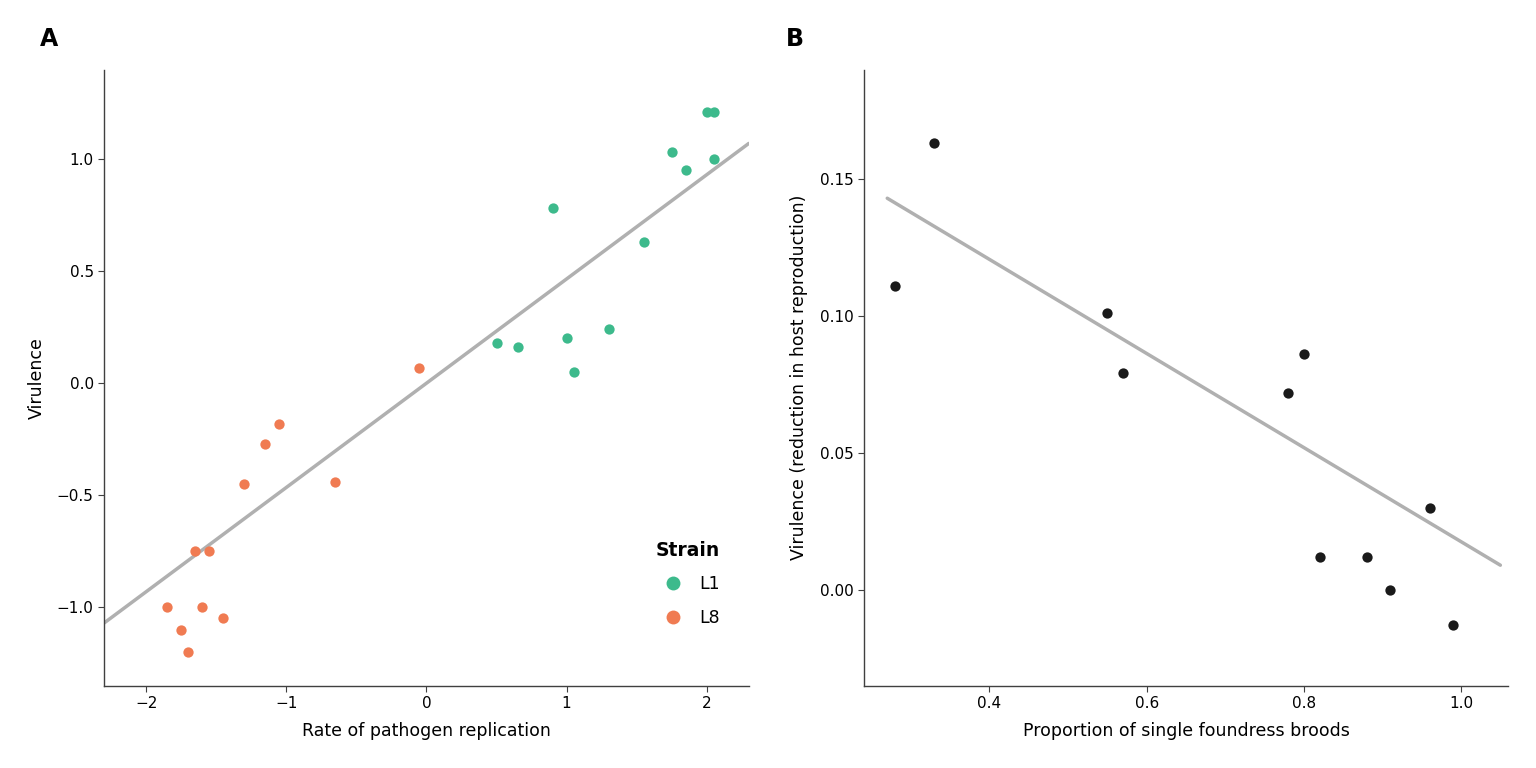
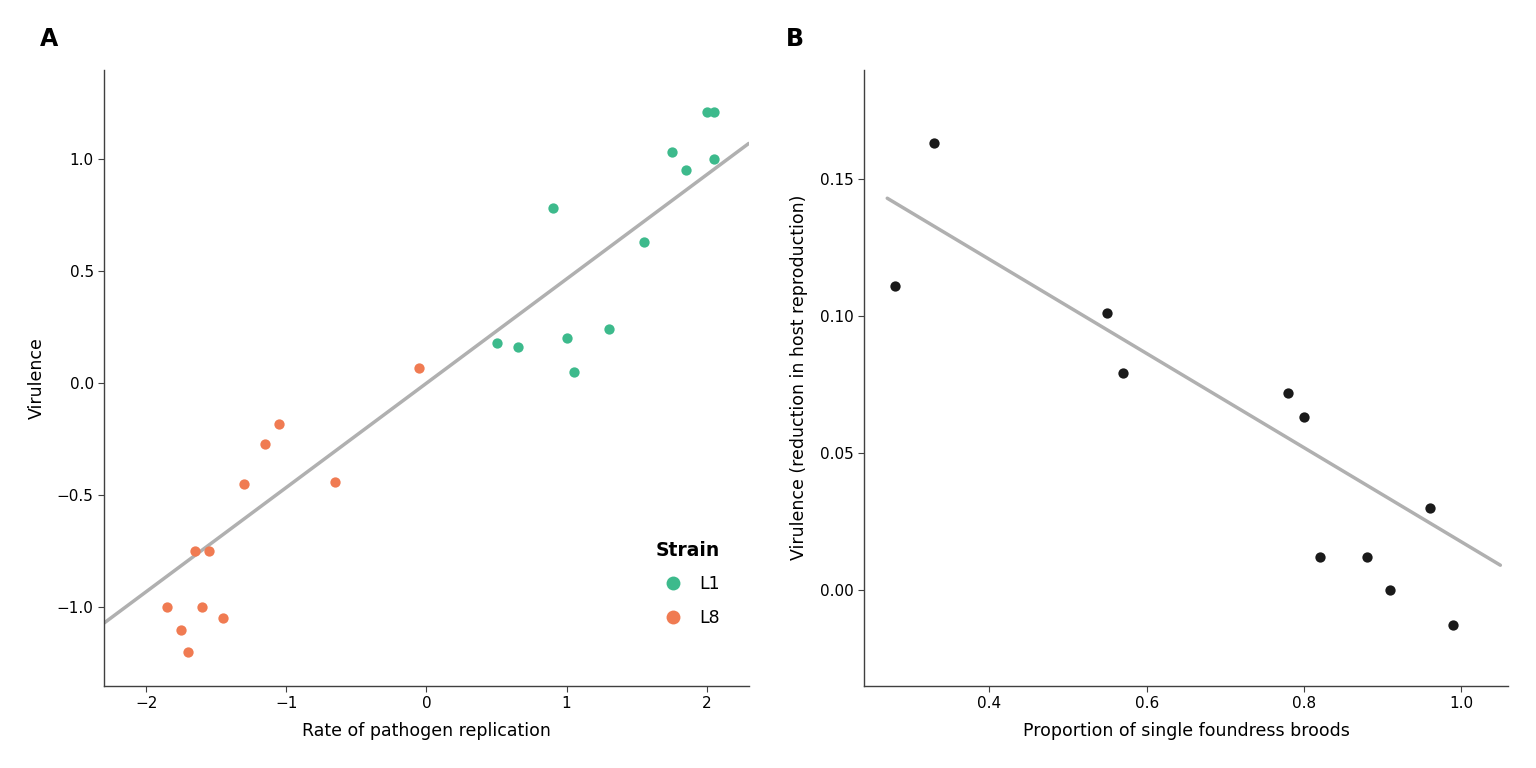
0.8: 0.086 -> 0.063
